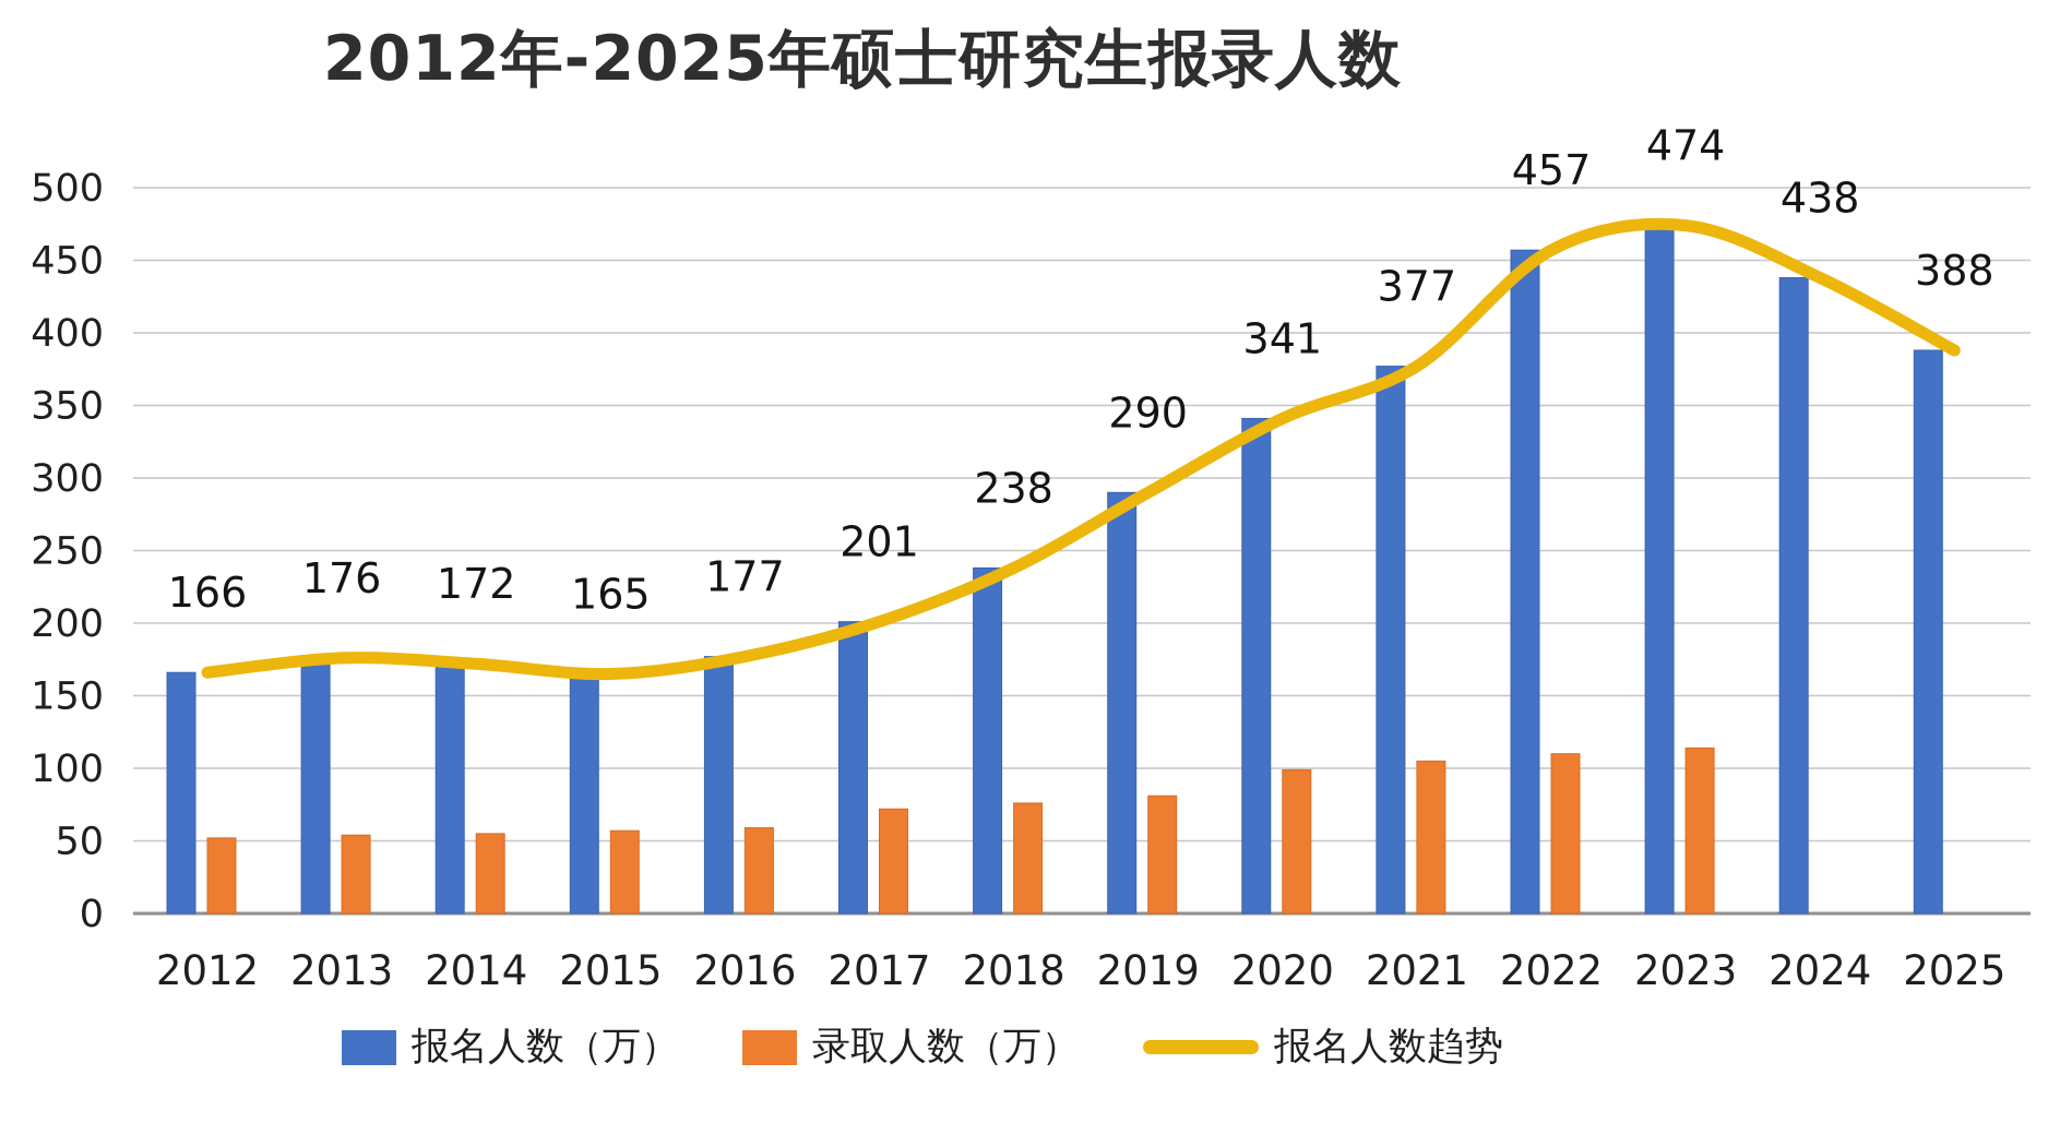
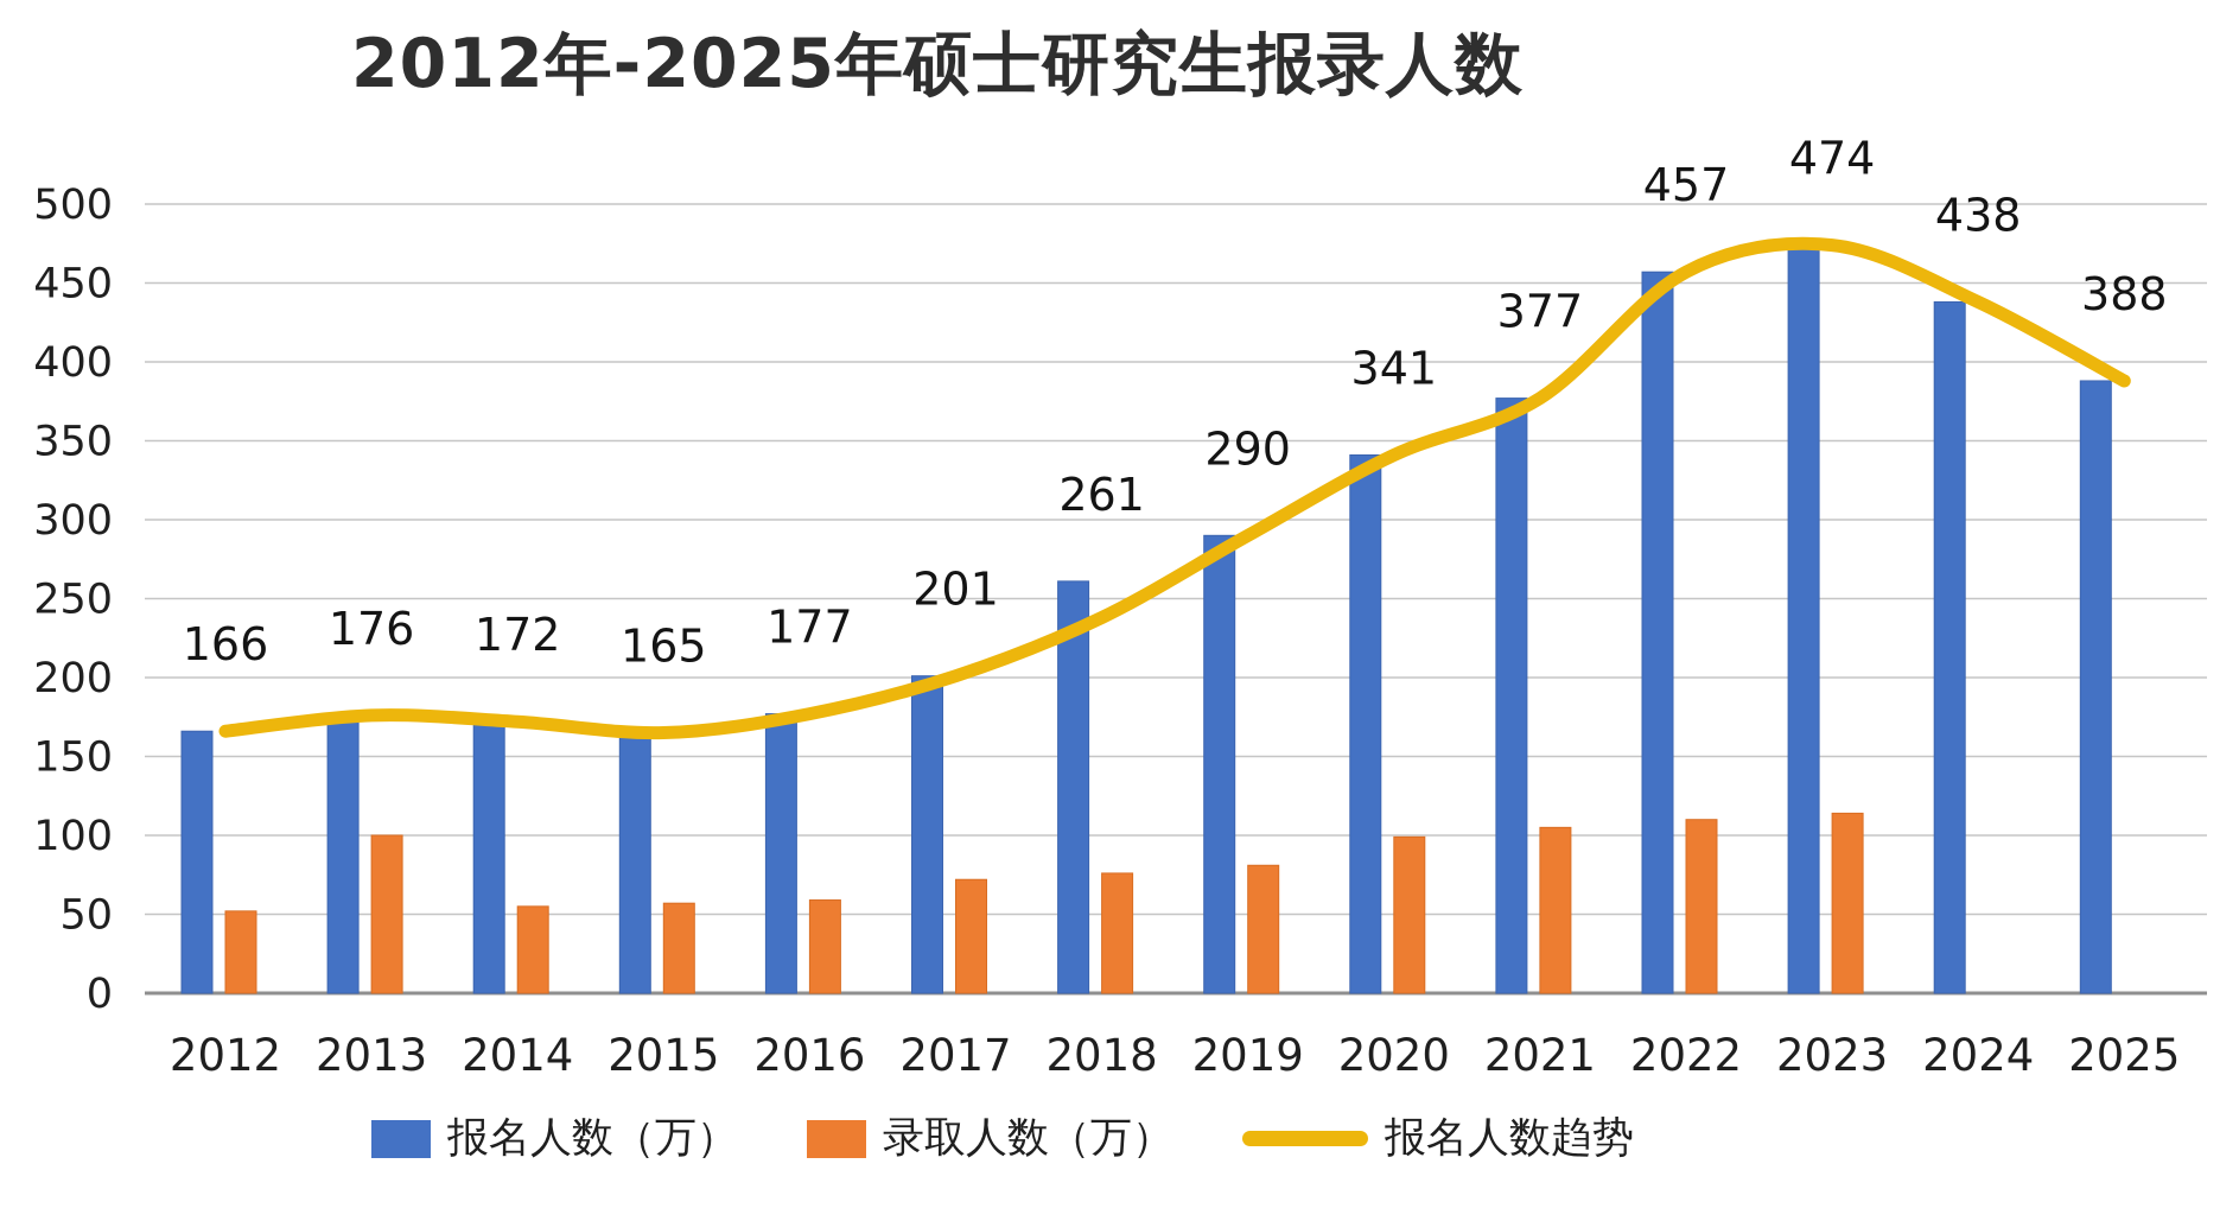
录取人数（万）/2013: 54 -> 100
报名人数（万）/2018: 238 -> 261
